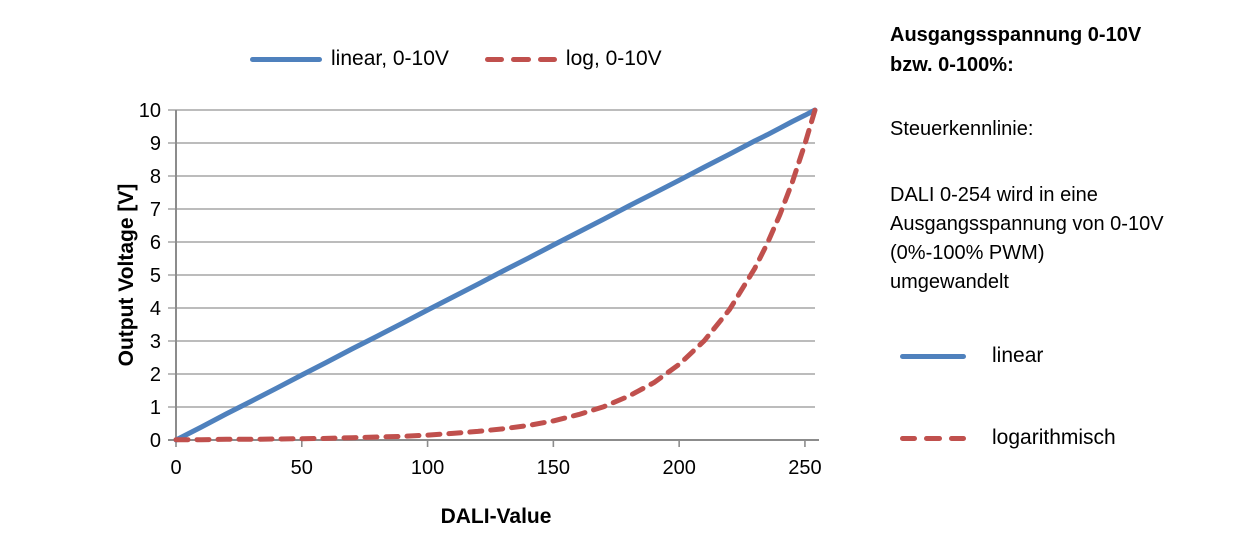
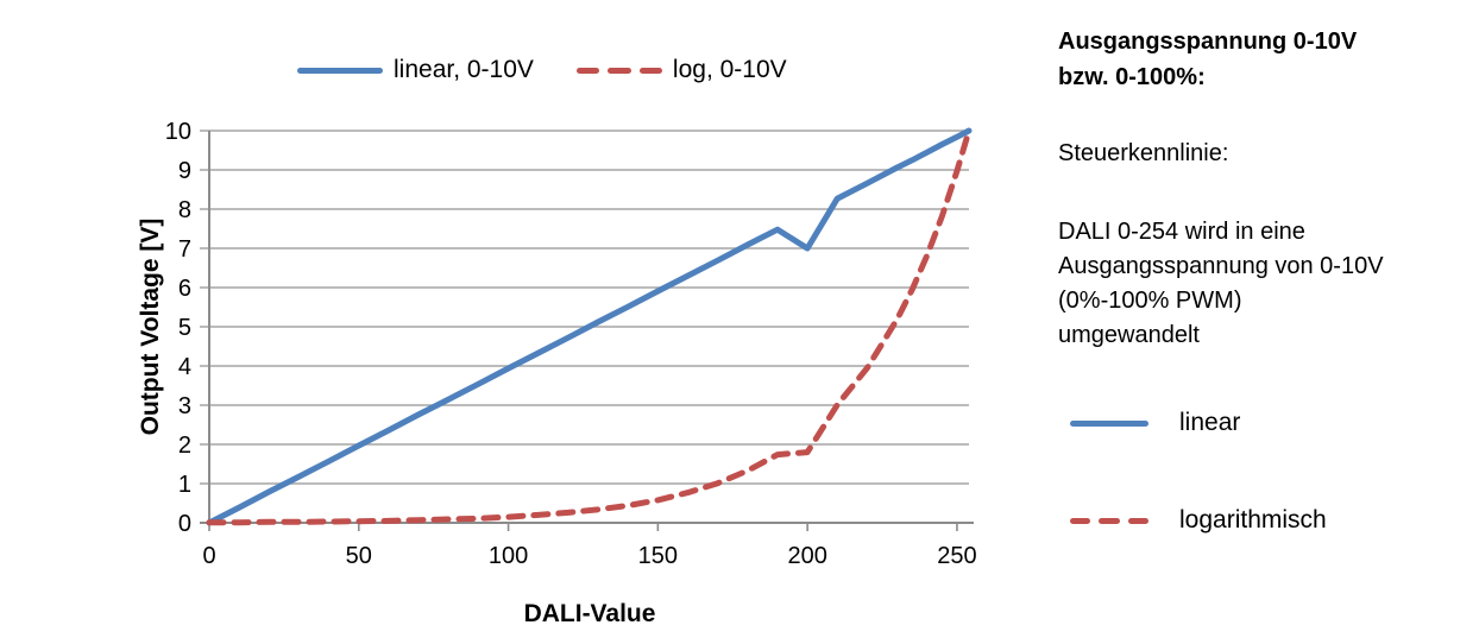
linear, 0-10V/200: 7.9 -> 7.0
log, 0-10V/200: 2.3 -> 1.8
